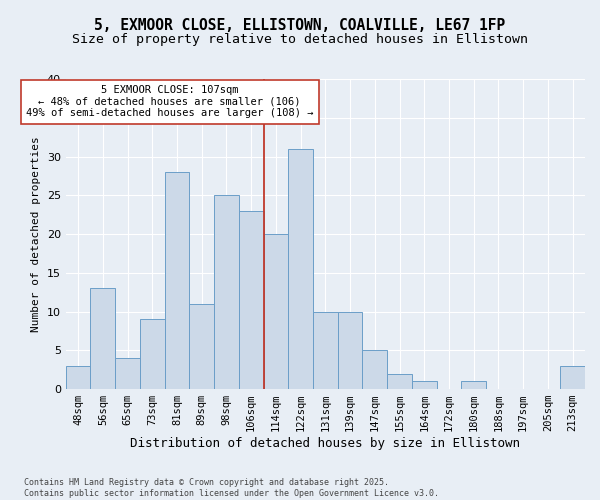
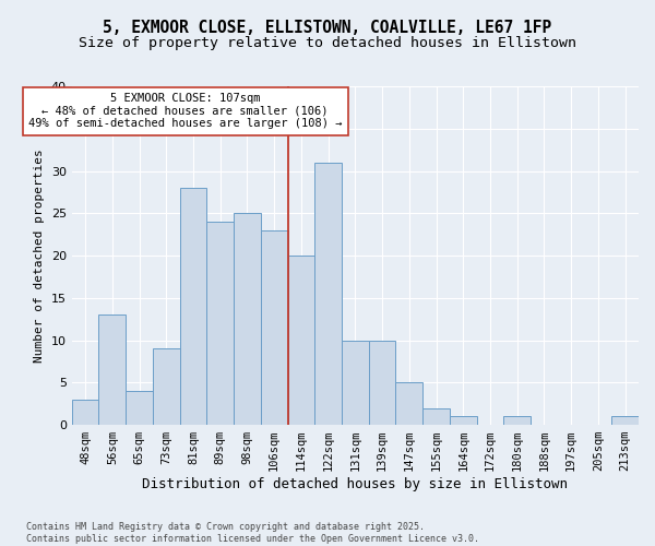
89sqm: 11 -> 24
213sqm: 3 -> 1
